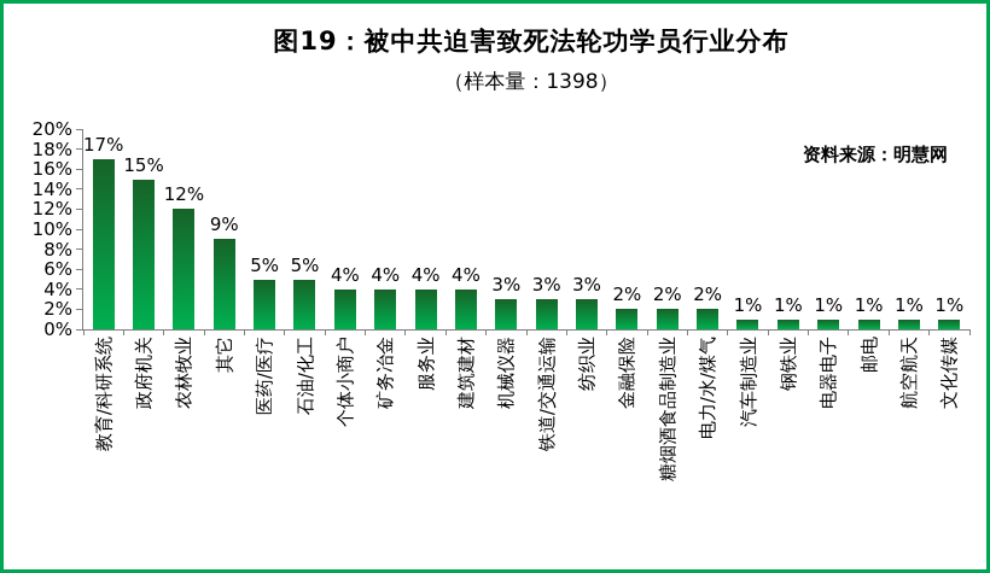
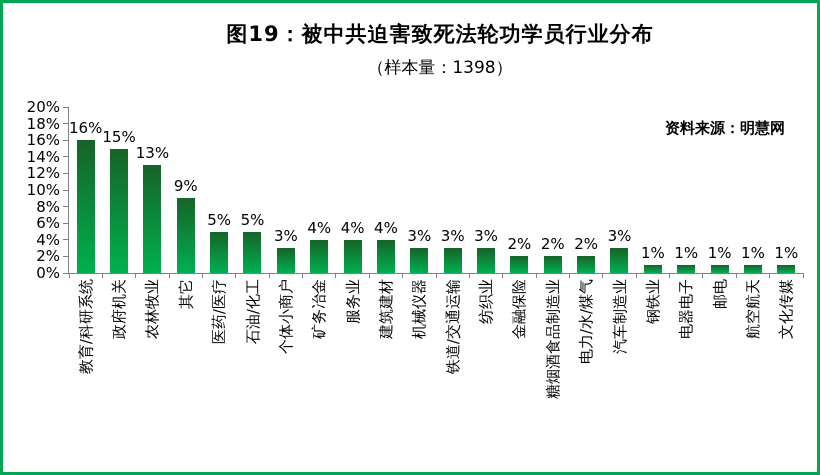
教育/科研系统: 17% -> 16%
农林牧业: 12% -> 13%
个体小商户: 4% -> 3%
汽车制造业: 1% -> 3%
